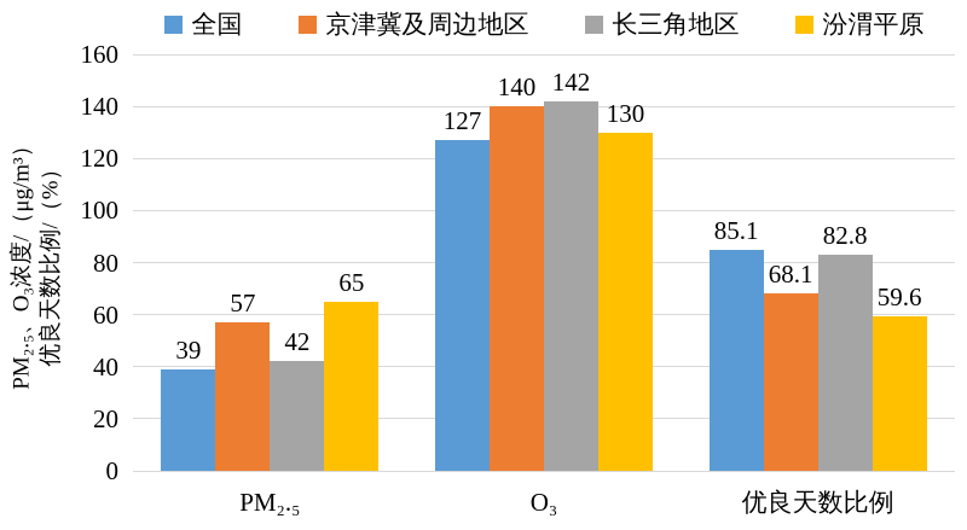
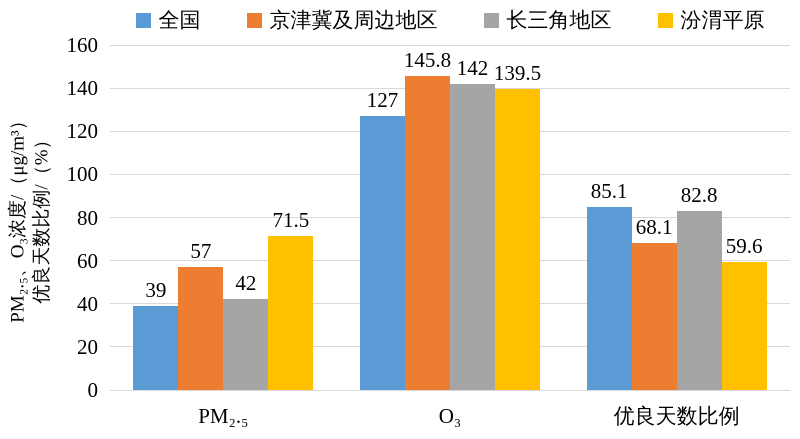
汾渭平原/PM₂.₅: 65 -> 71.5
京津冀及周边地区/O₃: 140 -> 145.8
汾渭平原/O₃: 130 -> 139.5
